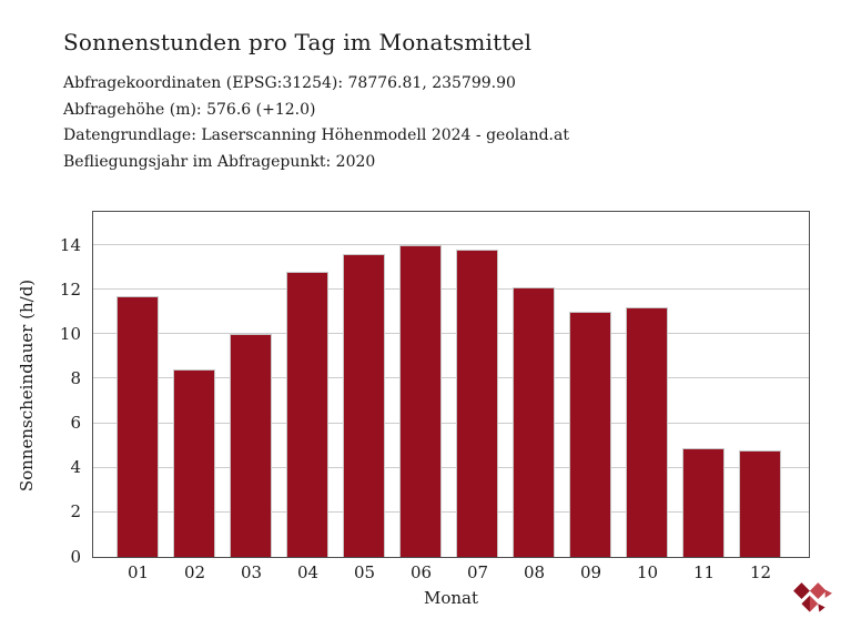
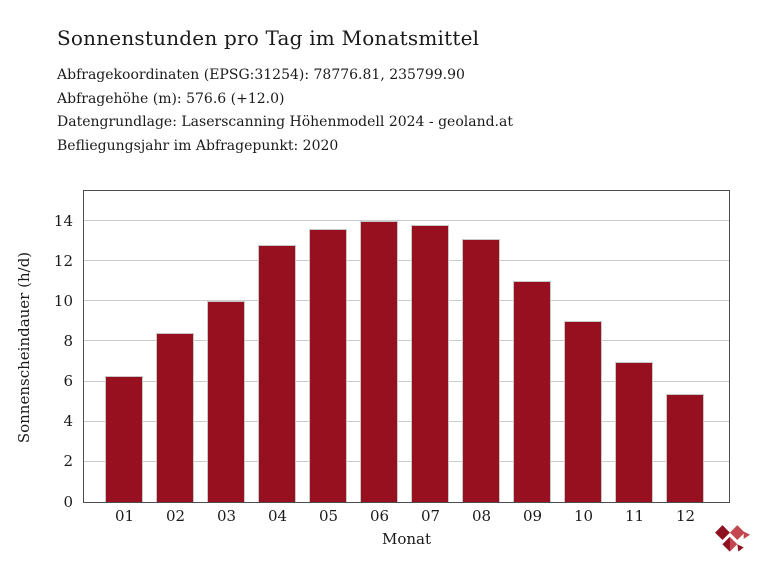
01: 11.7 -> 6.3
08: 12.1 -> 13.1
10: 11.2 -> 9.0
11: 4.9 -> 7.0
12: 4.8 -> 5.4
